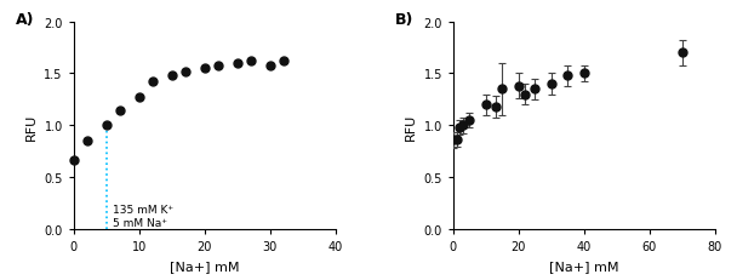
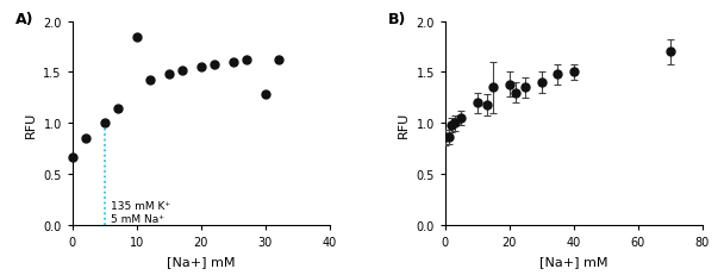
10: 1.27 -> 1.84
30: 1.58 -> 1.28
